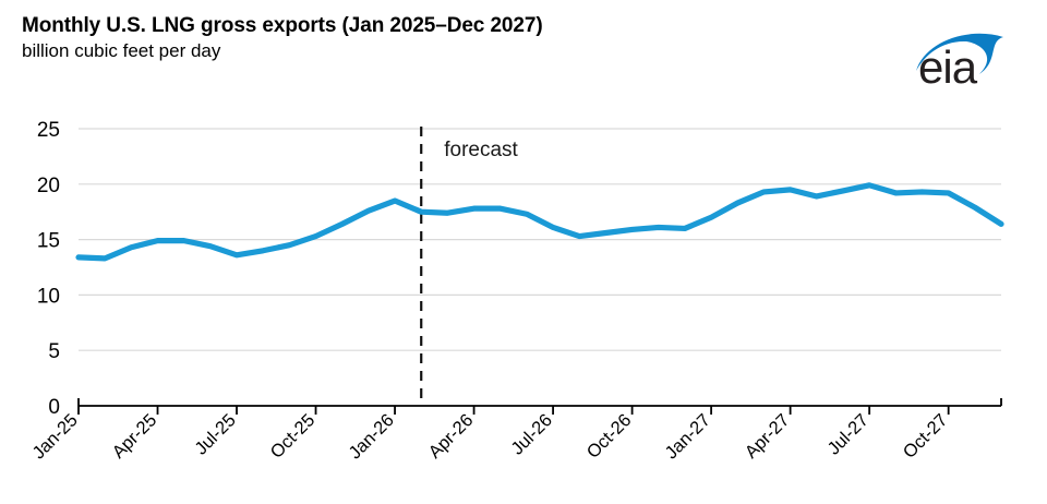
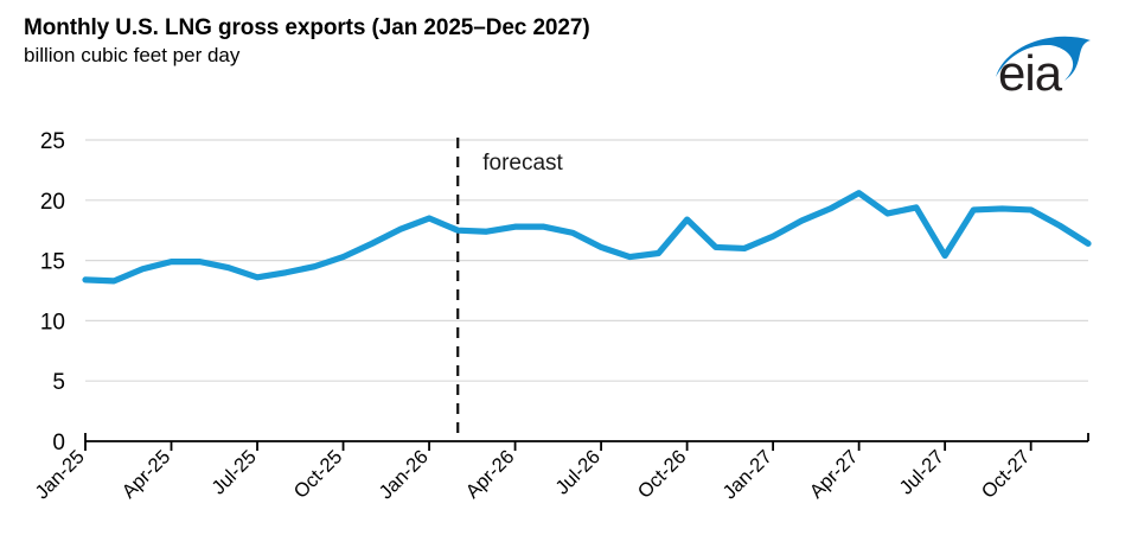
Oct-26: 15.9 -> 18.4
Apr-27: 19.5 -> 20.6
Jul-27: 19.9 -> 15.4
